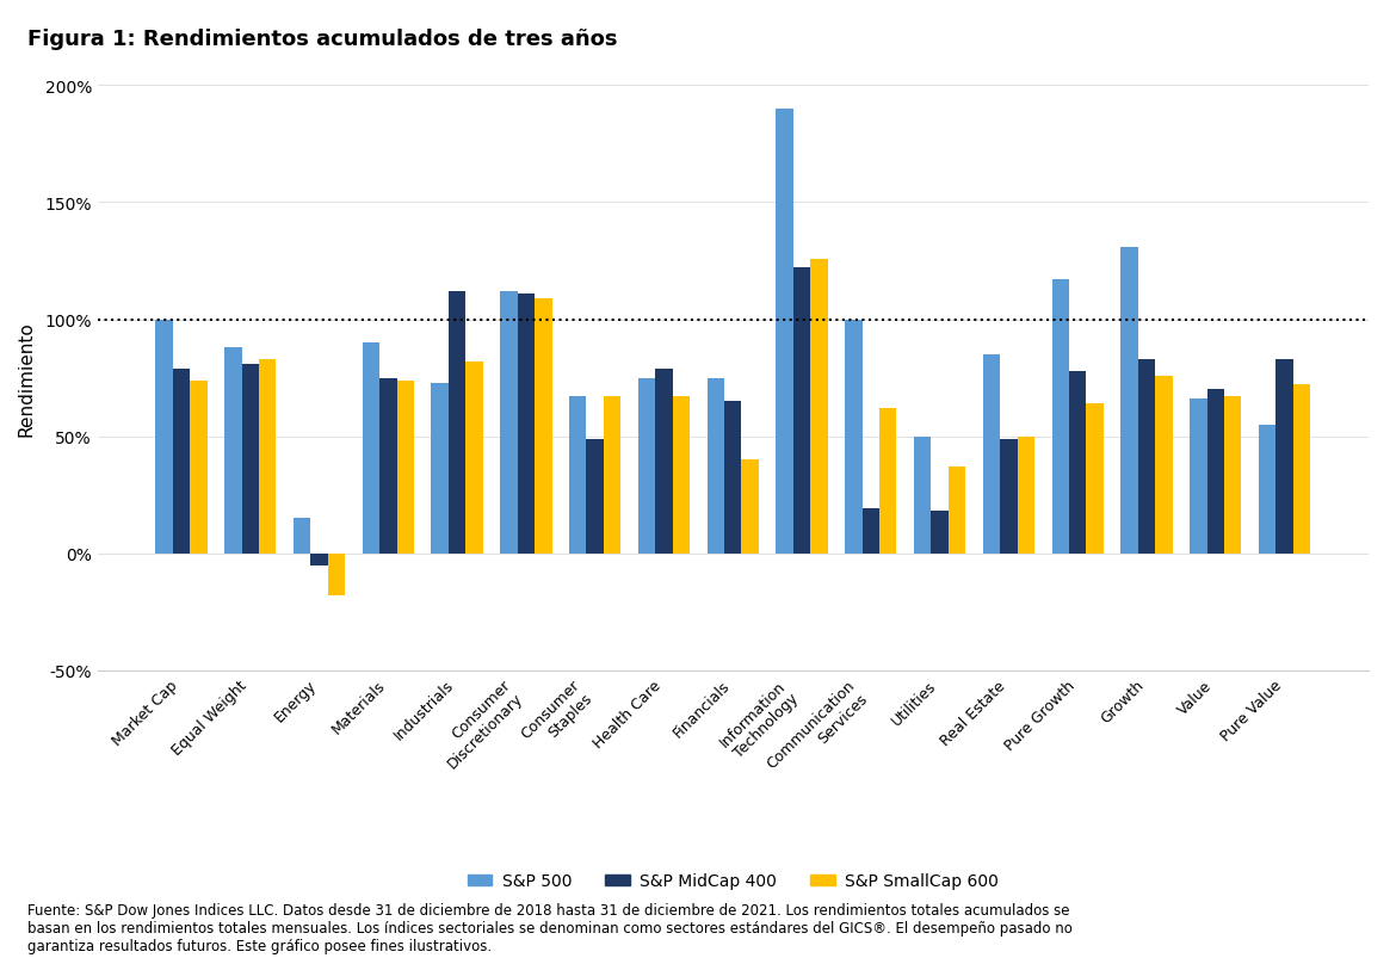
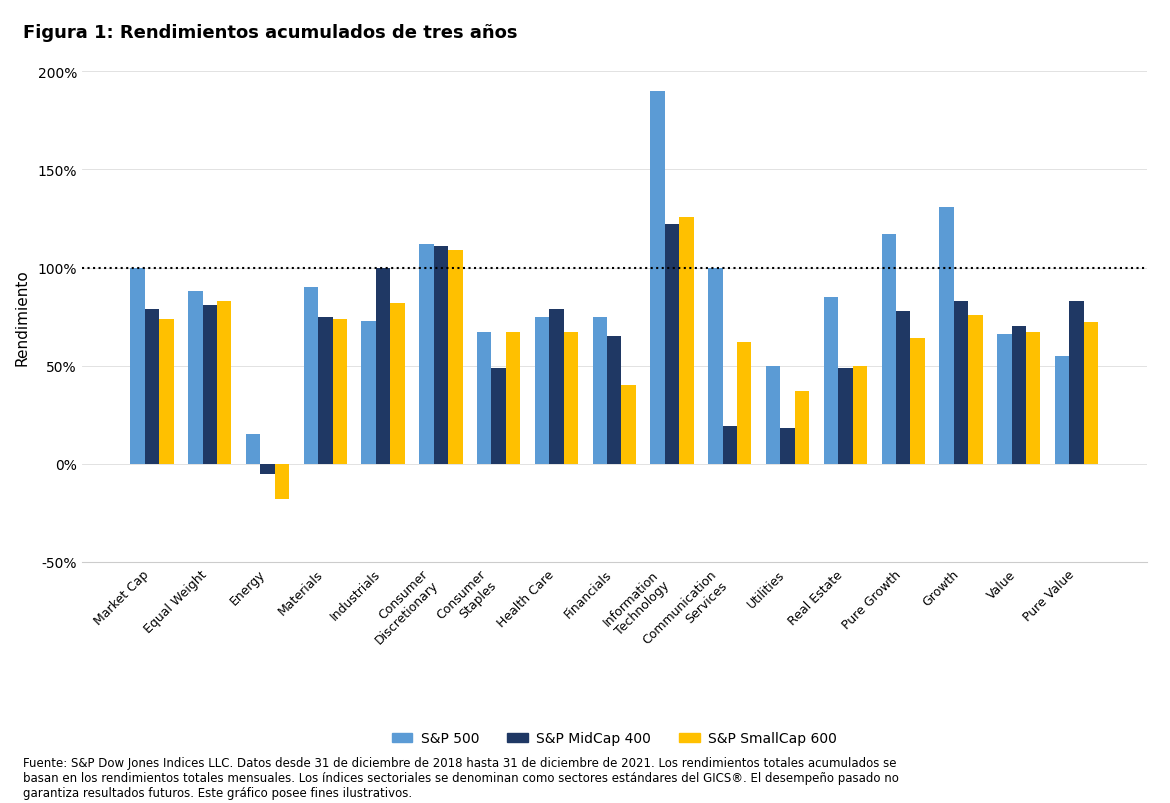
S&P MidCap 400/Industrials: 112% -> 100%
